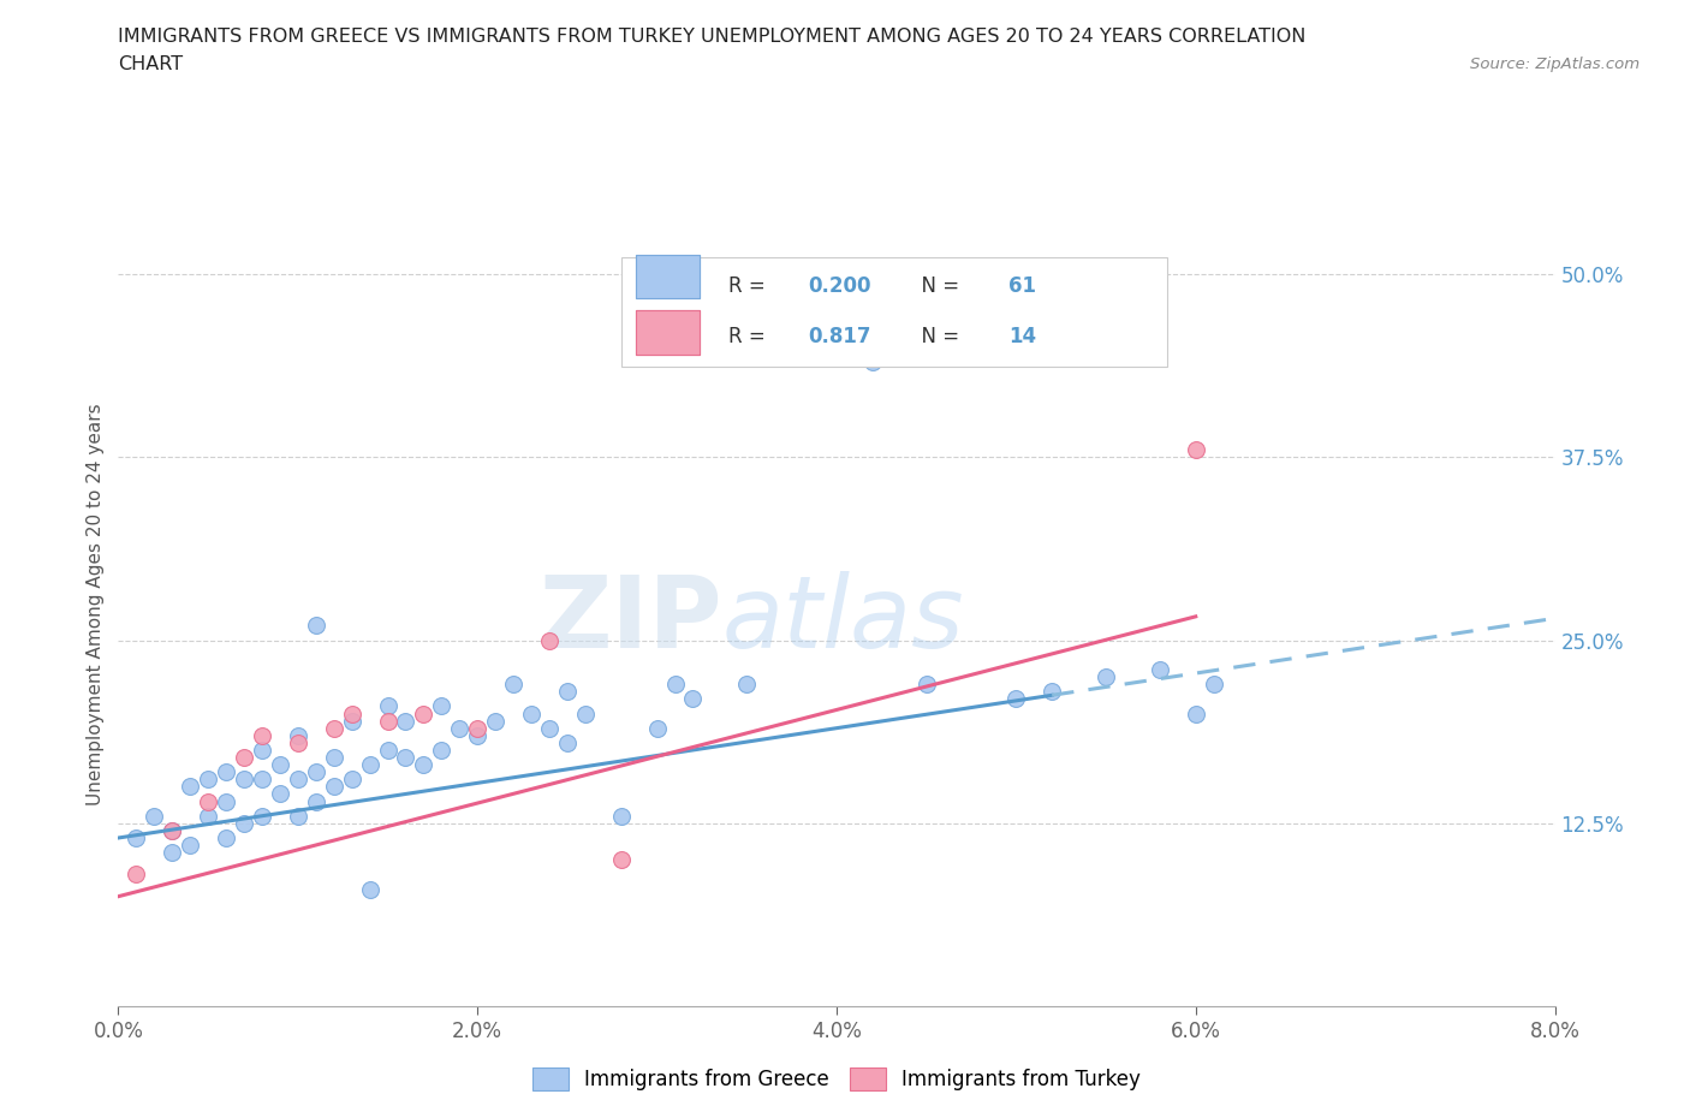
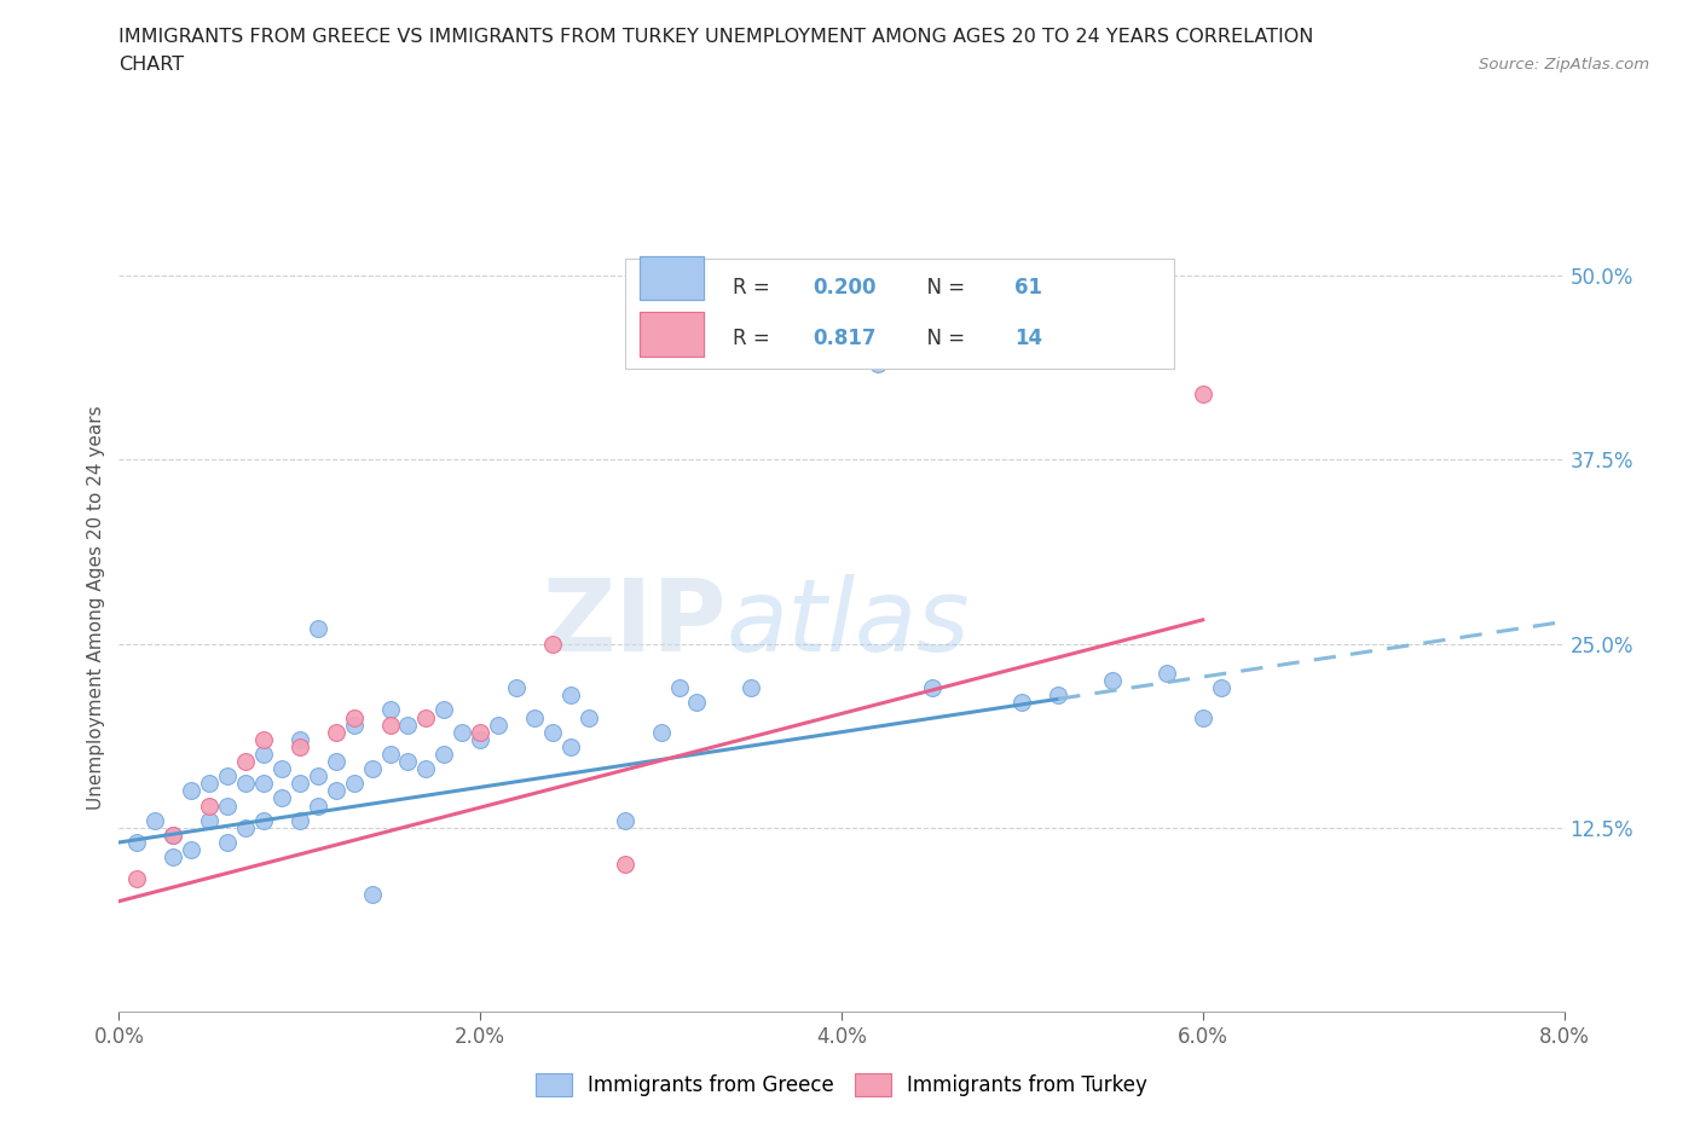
Immigrants from Turkey/6.0%: 38.0% -> 42.0%
